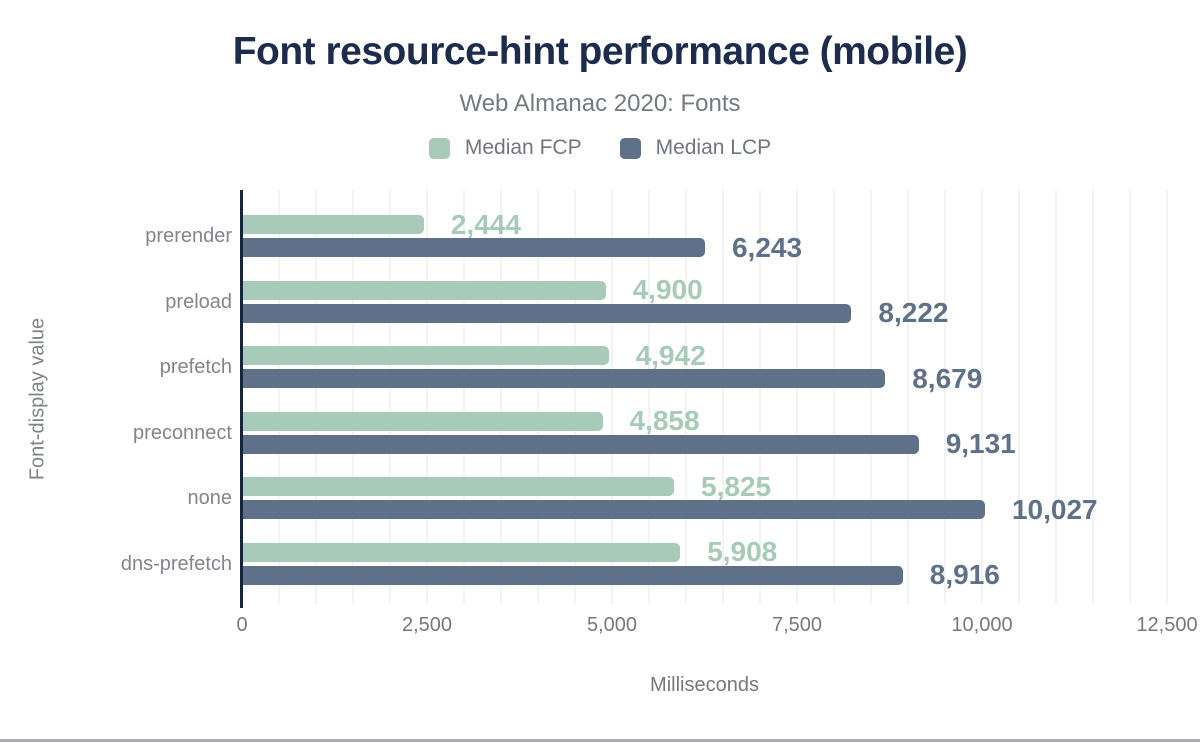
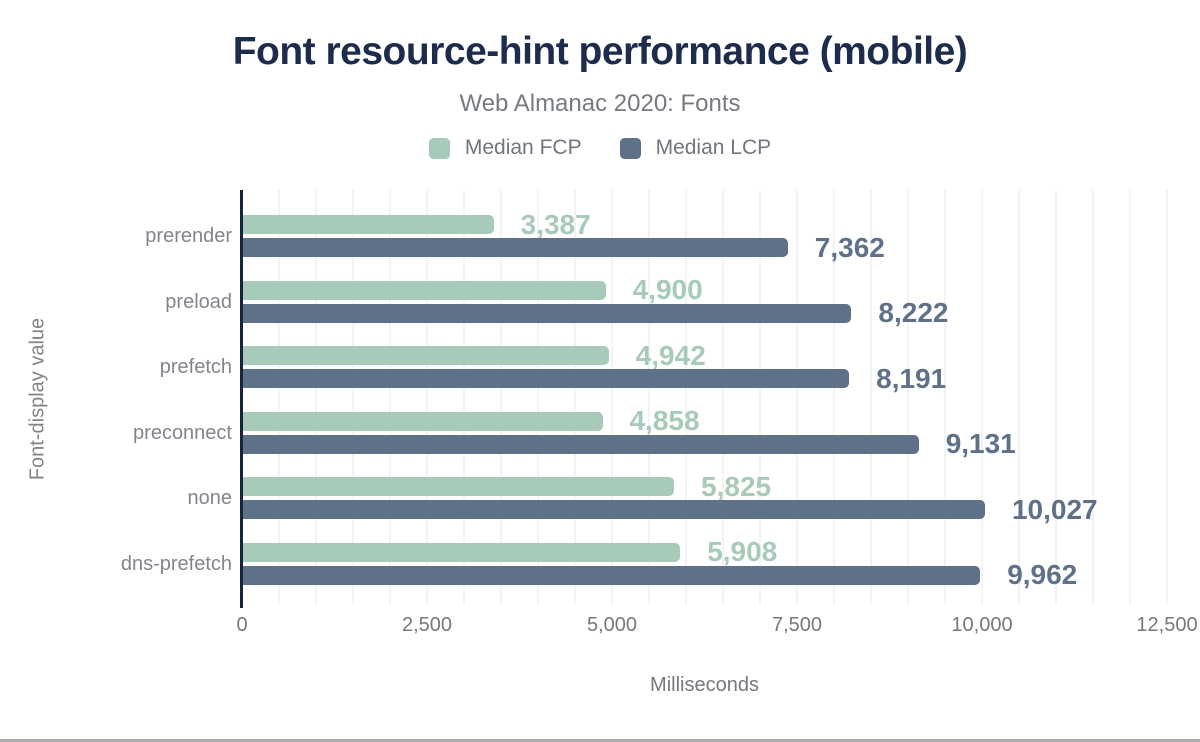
Median FCP/prerender: 2,444 -> 3,387
Median LCP/prerender: 6,243 -> 7,362
Median LCP/prefetch: 8,679 -> 8,191
Median LCP/dns-prefetch: 8,916 -> 9,962
